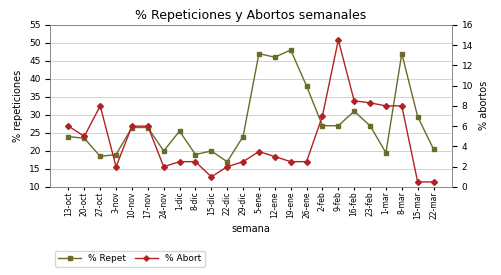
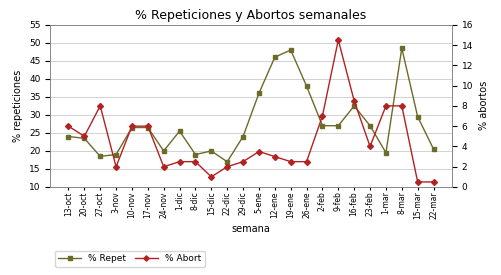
% Repet/5-ene: 47.0 -> 36.0
% Repet/16-feb: 31.0 -> 32.5
% Abort/23-feb: 8.3 -> 4.0
% Repet/8-mar: 47.0 -> 48.5
